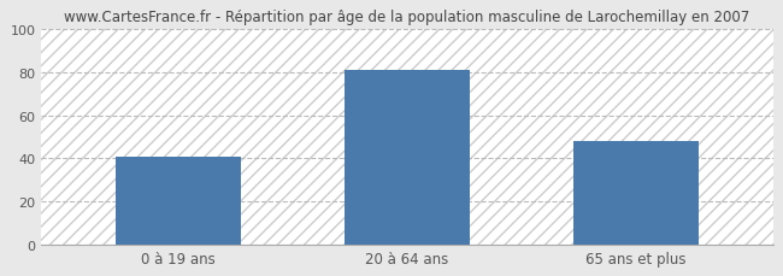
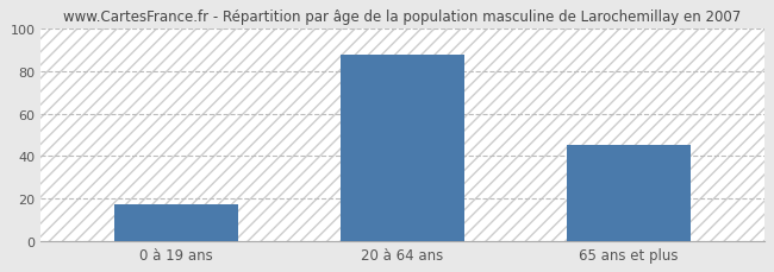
0 à 19 ans: 41 -> 17
20 à 64 ans: 81 -> 88
65 ans et plus: 48 -> 45
